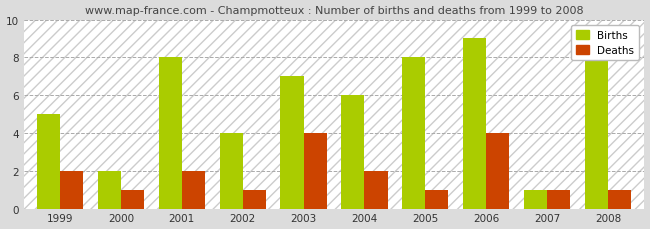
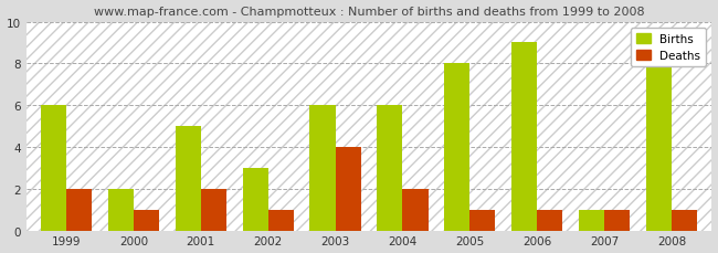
Births/1999: 5 -> 6
Births/2001: 8 -> 5
Births/2002: 4 -> 3
Births/2003: 7 -> 6
Deaths/2006: 4 -> 1
